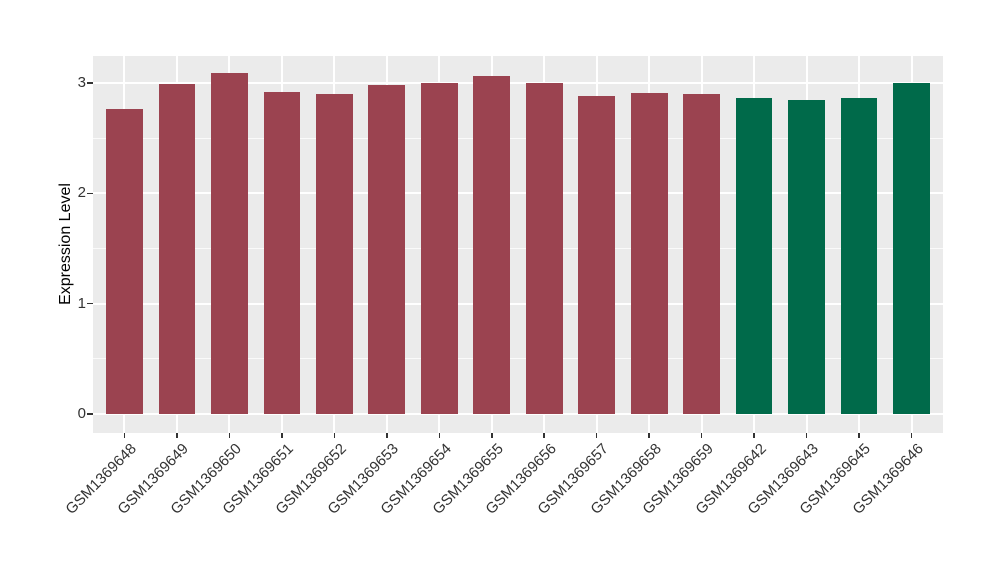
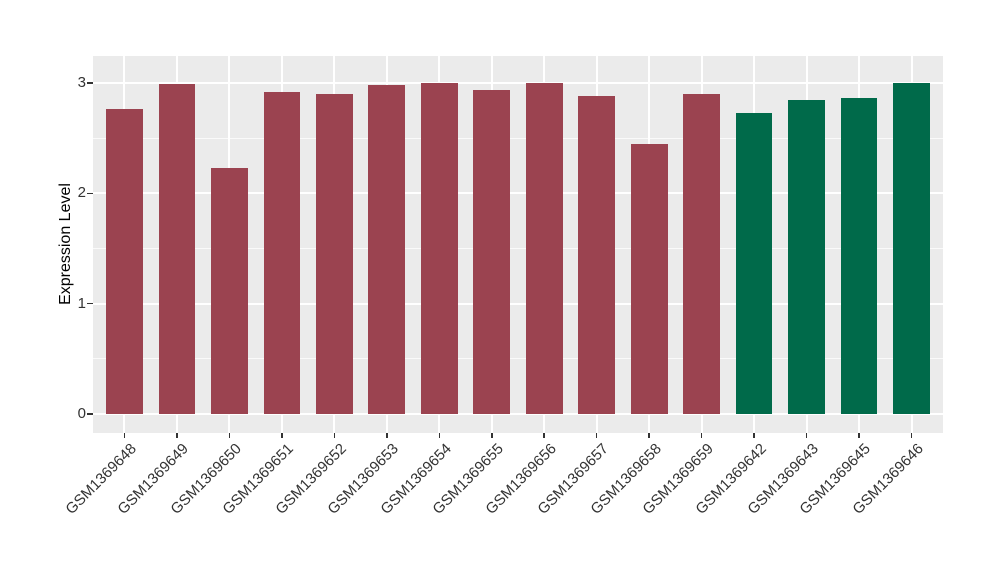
GSM1369650: 3.09 -> 2.23
GSM1369655: 3.06 -> 2.94
GSM1369658: 2.91 -> 2.45
GSM1369642: 2.86 -> 2.73
